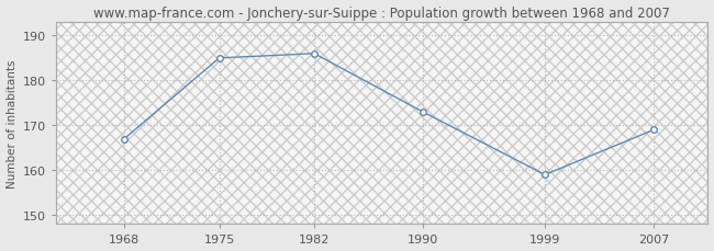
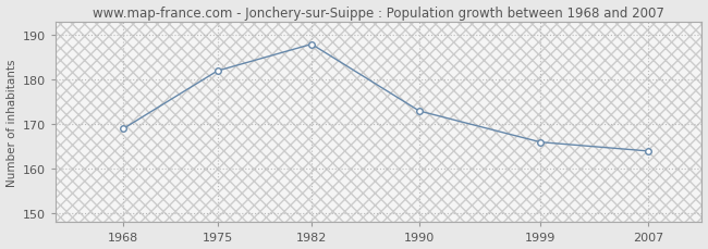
1968: 167 -> 169
1975: 185 -> 182
1982: 186 -> 188
1999: 159 -> 166
2007: 169 -> 164
